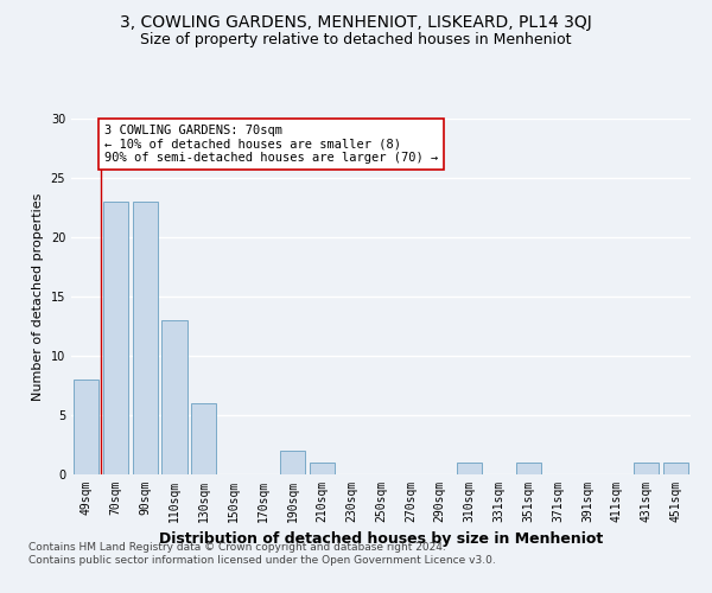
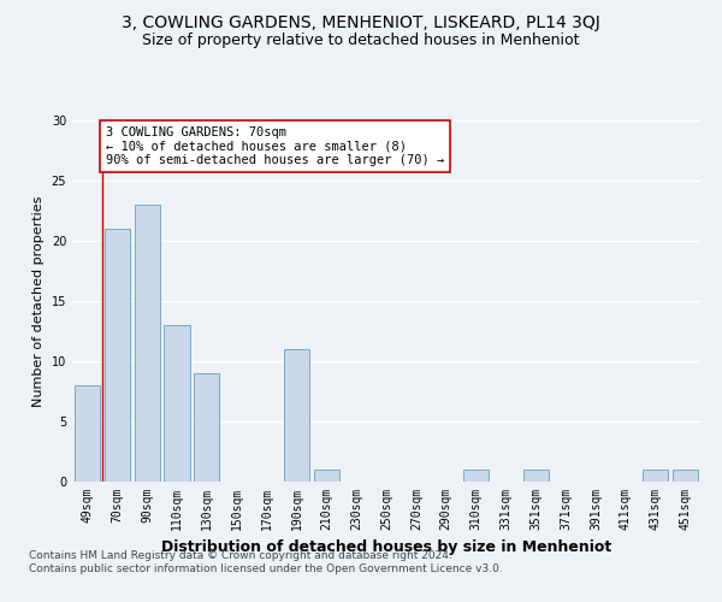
70sqm: 23 -> 21
130sqm: 6 -> 9
190sqm: 2 -> 11
